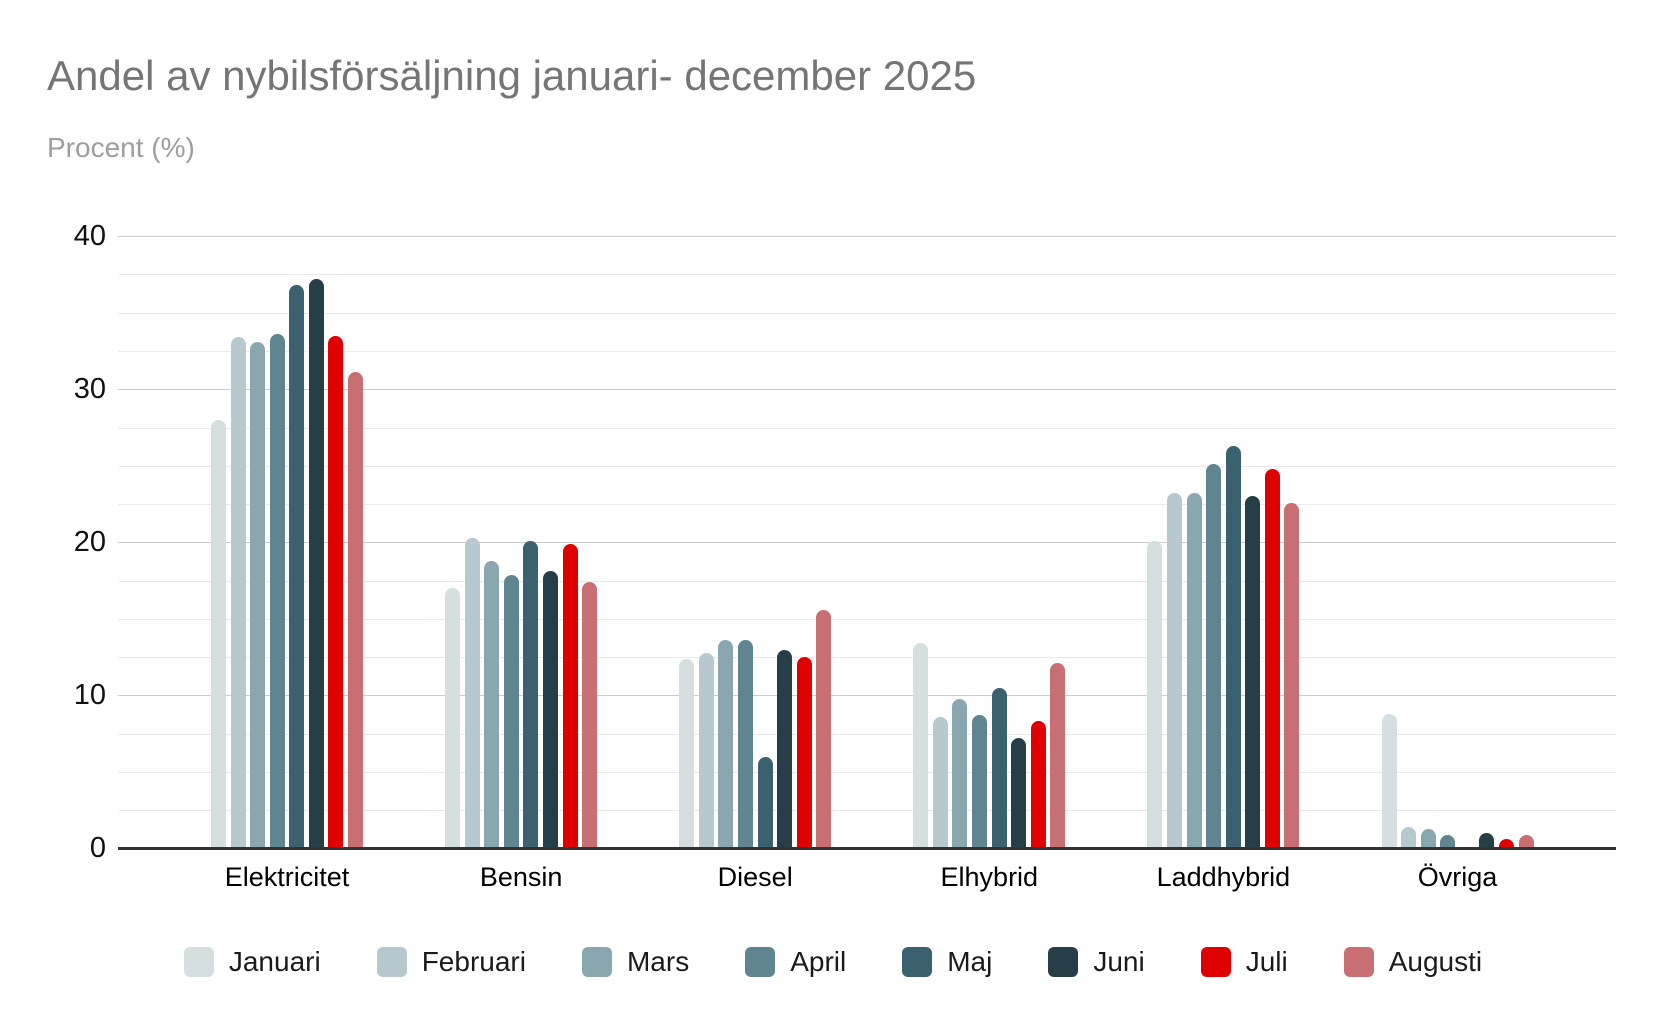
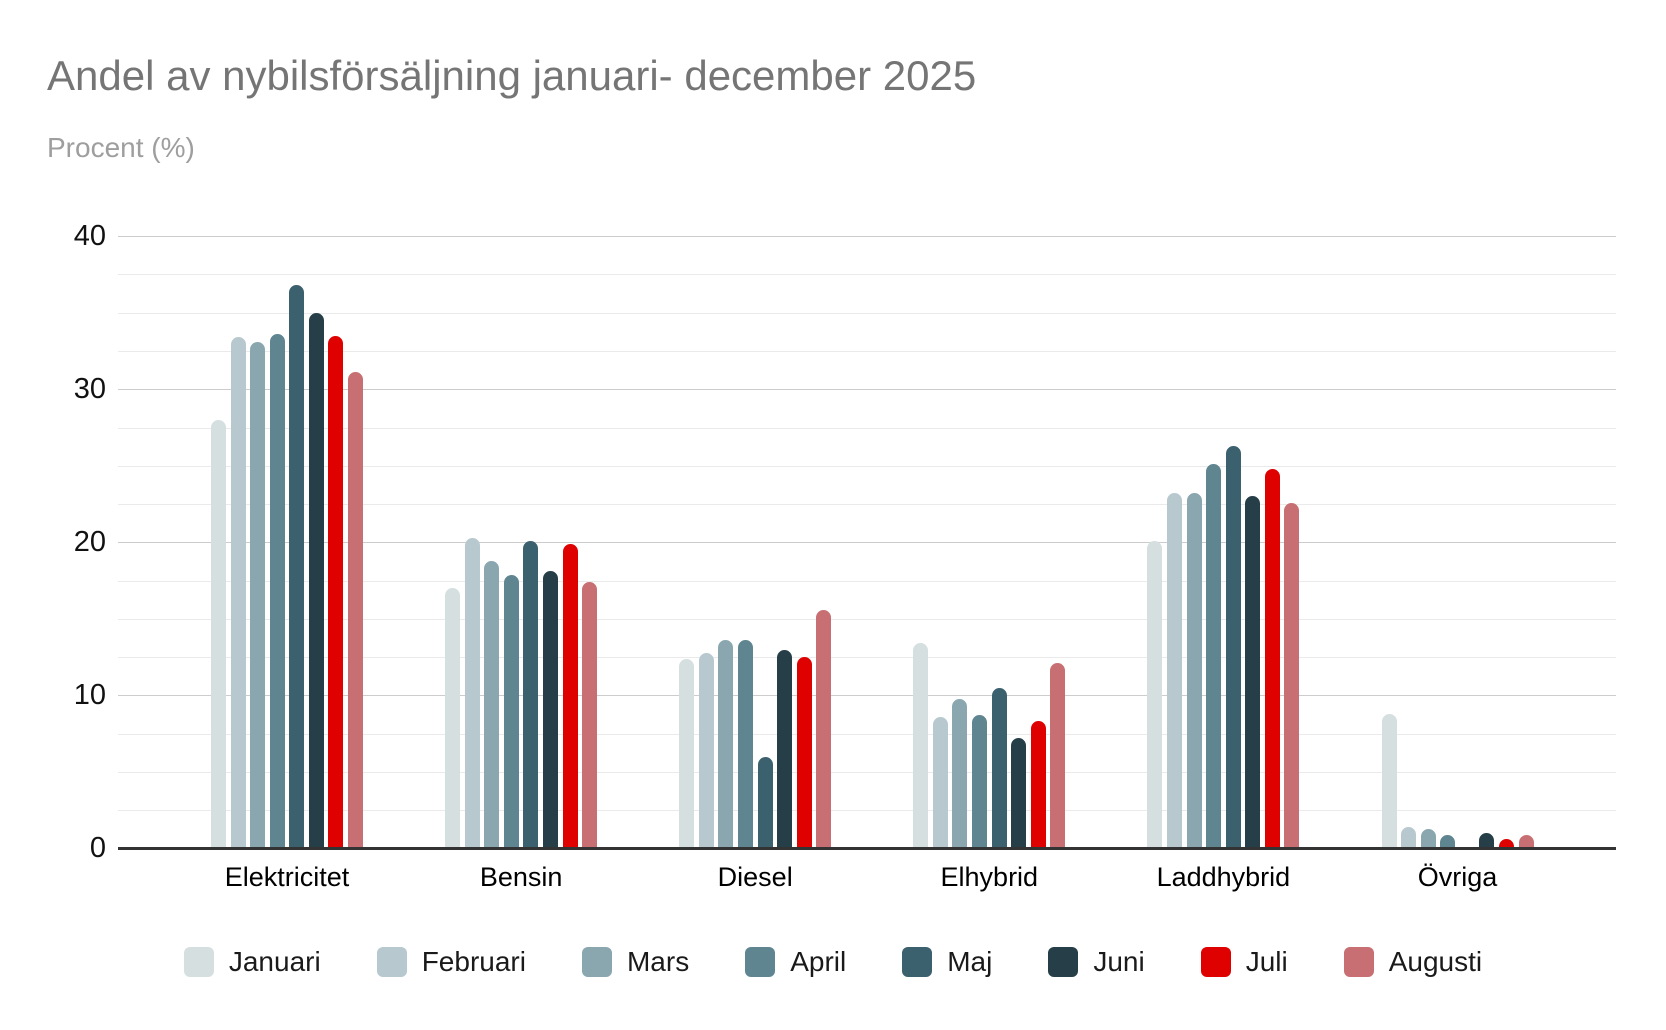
Juni/Elektricitet: 37.2 -> 35.0
